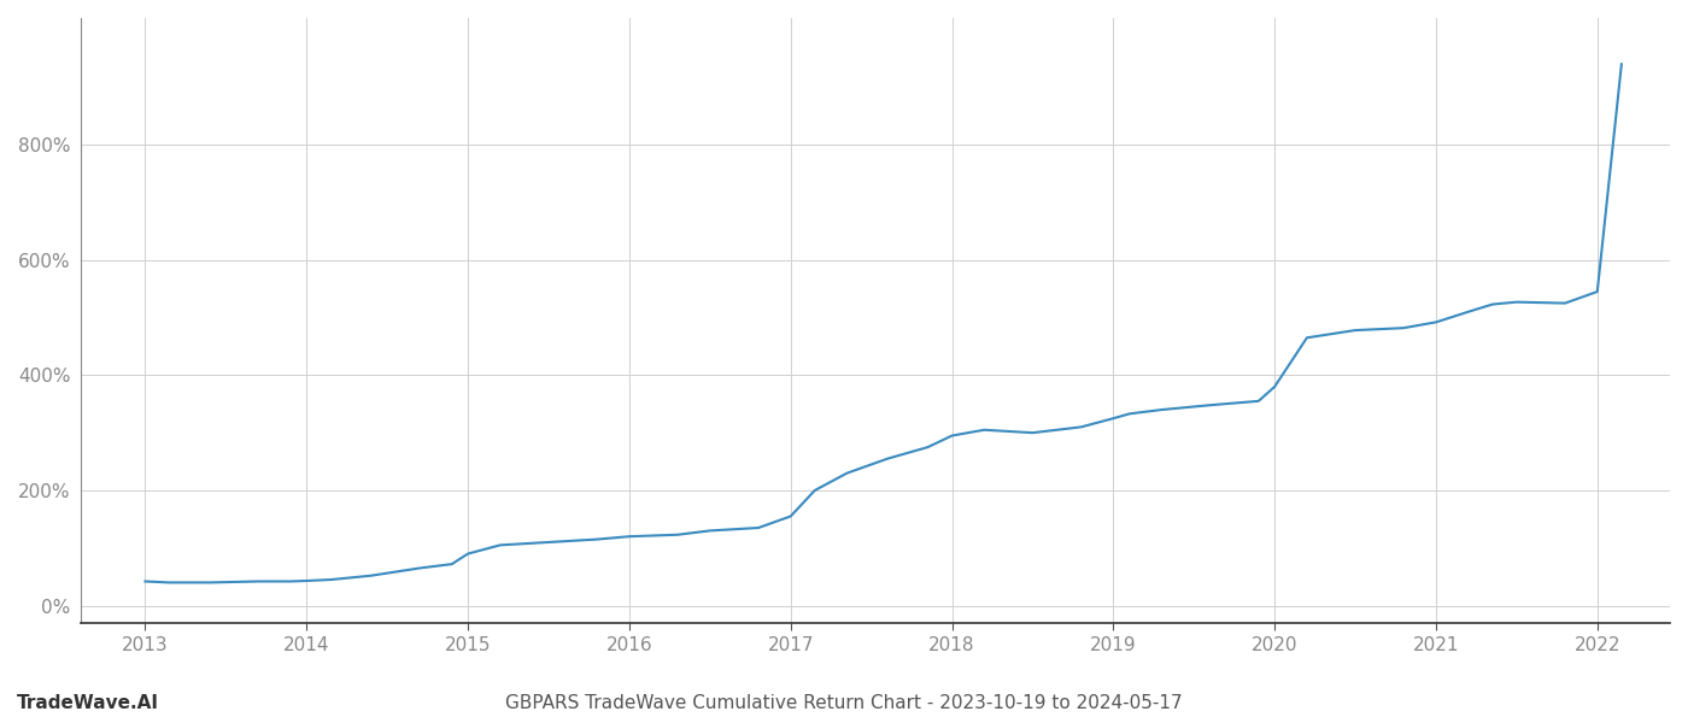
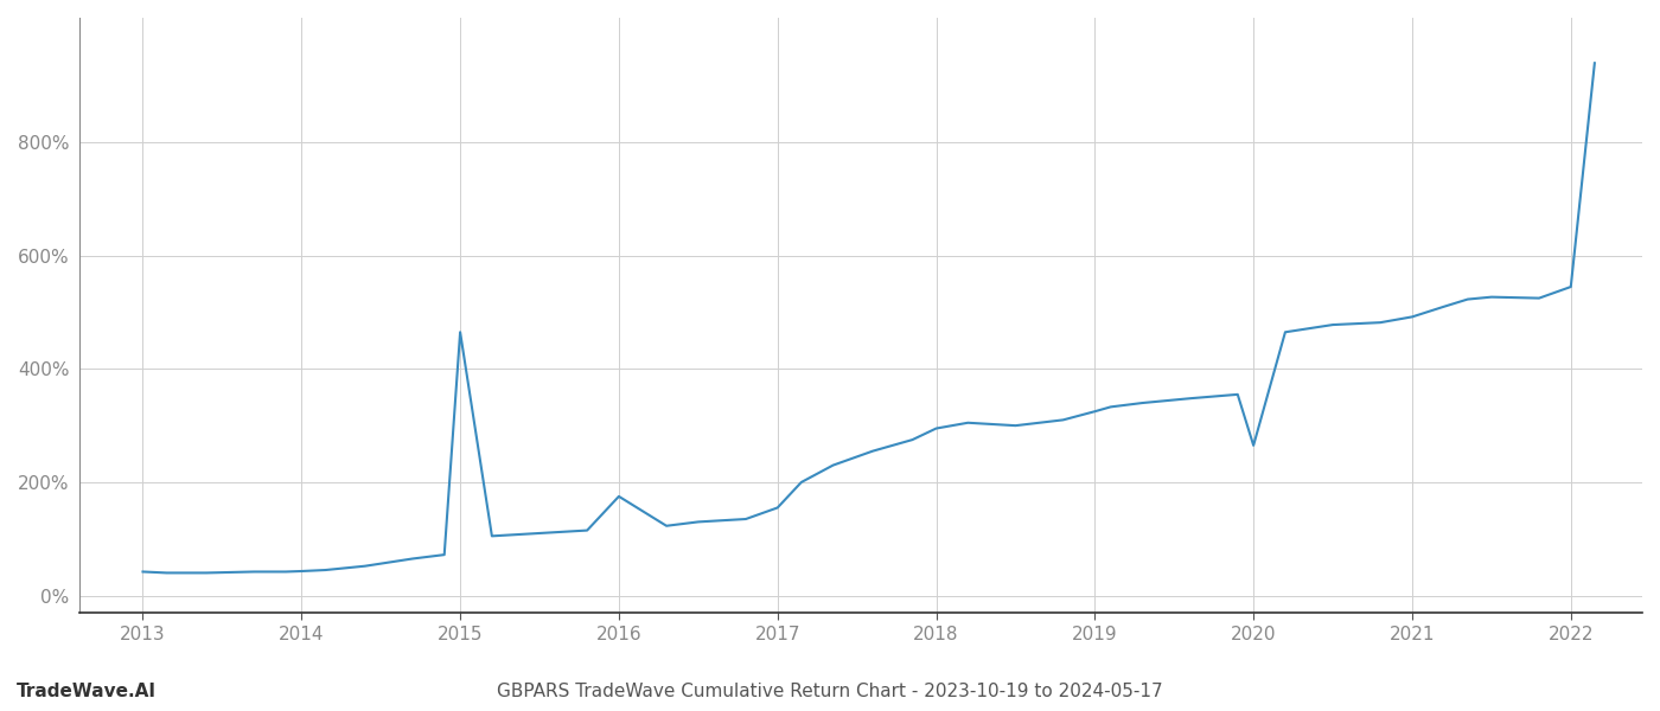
2015: 90% -> 465%
2016: 120% -> 175%
2020: 380% -> 265%
